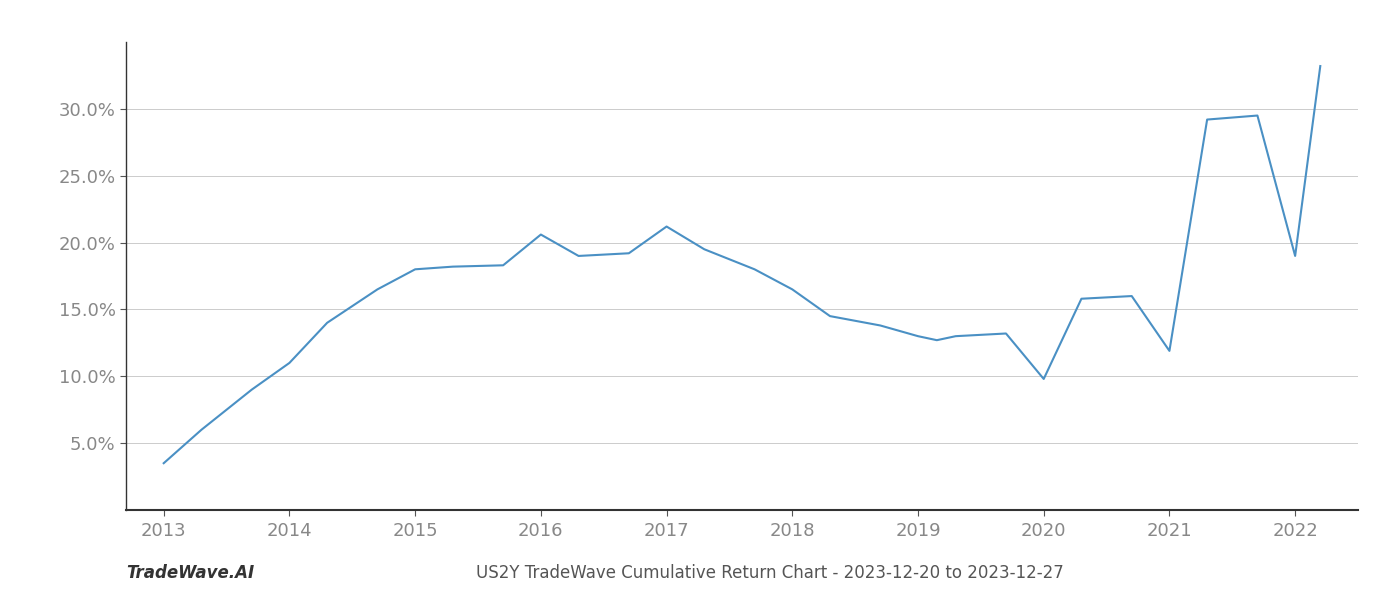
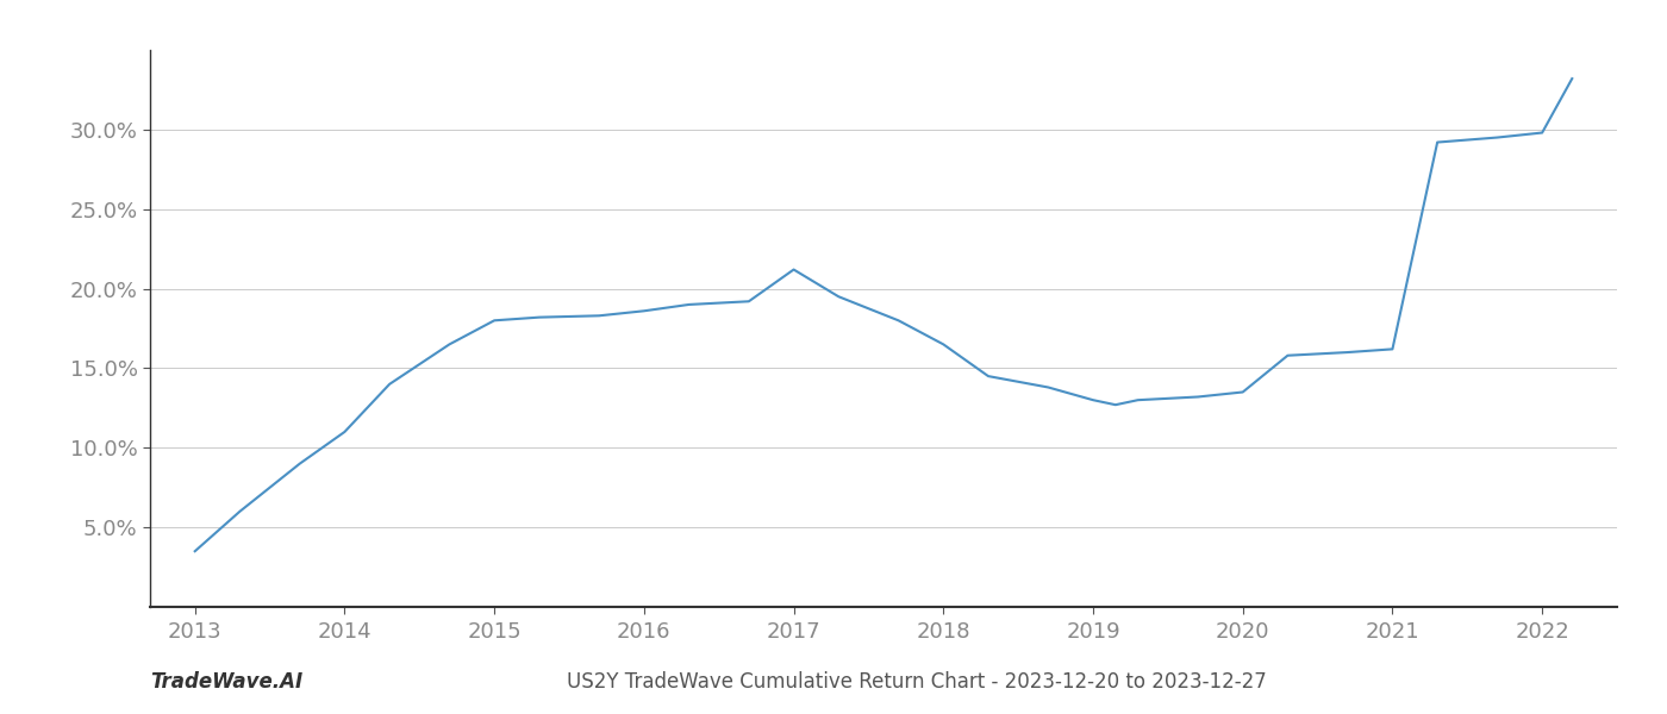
2016: 20.6% -> 18.6%
2020: 9.8% -> 13.5%
2021: 11.9% -> 16.2%
2022: 19.0% -> 29.8%
